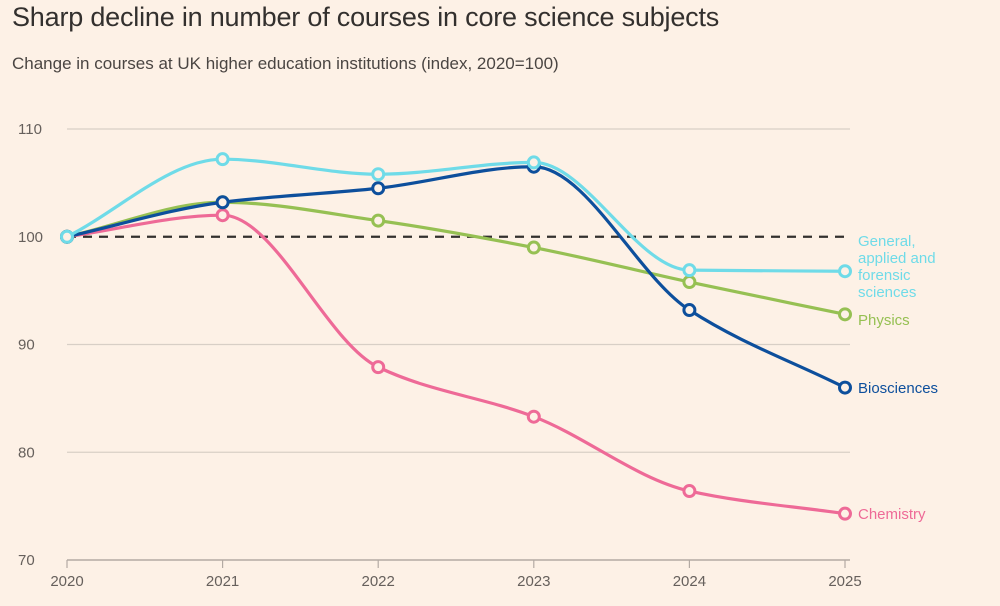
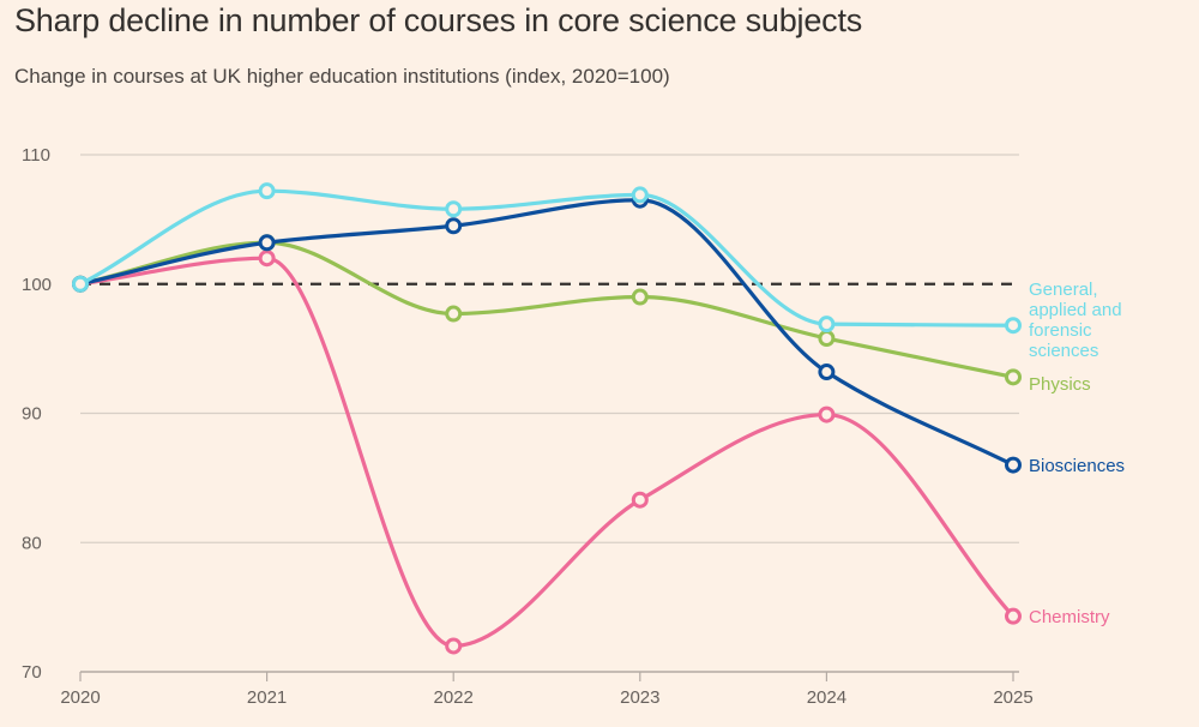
Physics/2022: 101.5 -> 97.7
Chemistry/2022: 87.9 -> 72.0
Chemistry/2024: 76.4 -> 89.9
